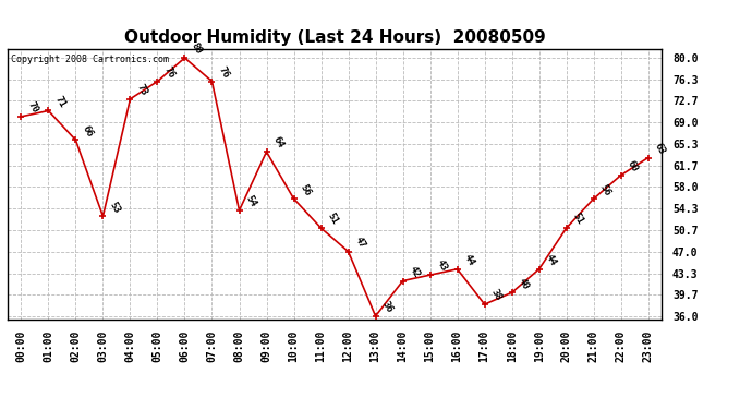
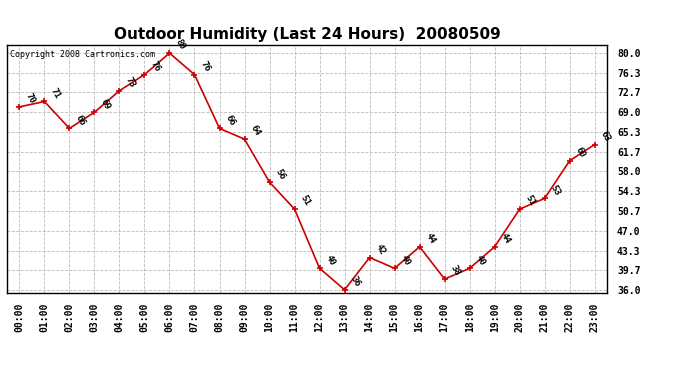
03:00: 53 -> 69
08:00: 54 -> 66
12:00: 47 -> 40
15:00: 43 -> 40
21:00: 56 -> 53
